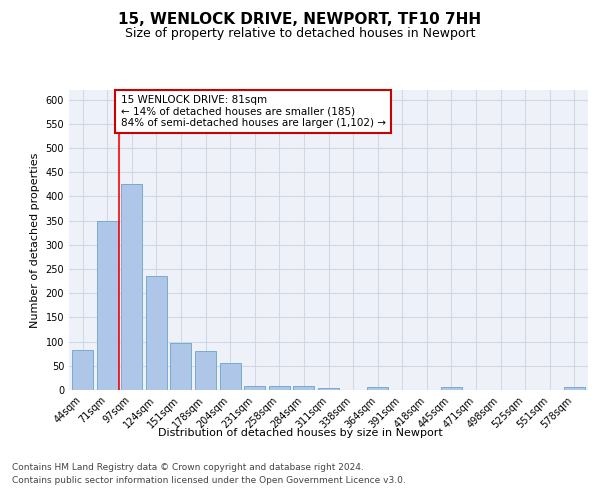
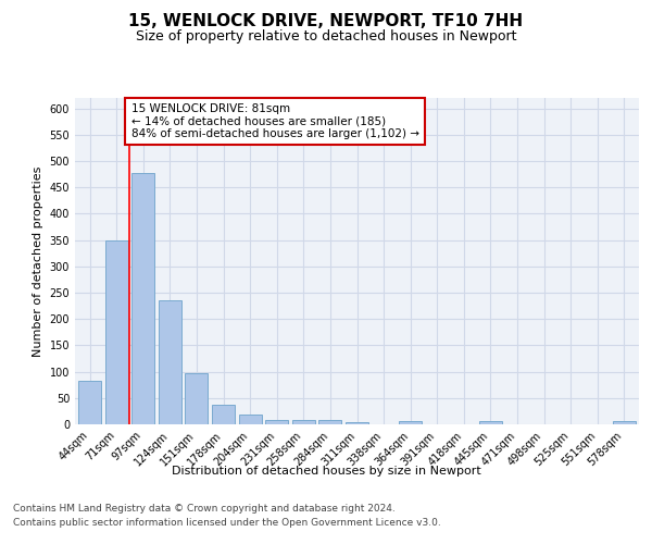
97sqm: 425 -> 478
178sqm: 80 -> 38
204sqm: 55 -> 18
